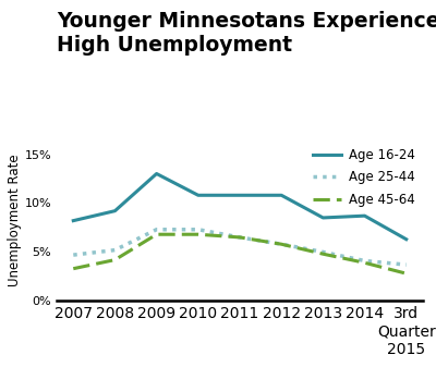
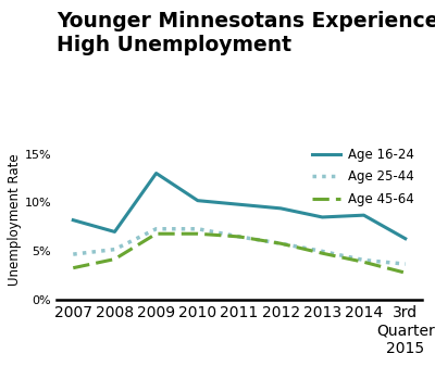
Age 16-24/2008: 9.2% -> 7.0%
Age 16-24/2010: 10.8% -> 10.2%
Age 16-24/2011: 10.8% -> 9.8%
Age 16-24/2012: 10.8% -> 9.4%
